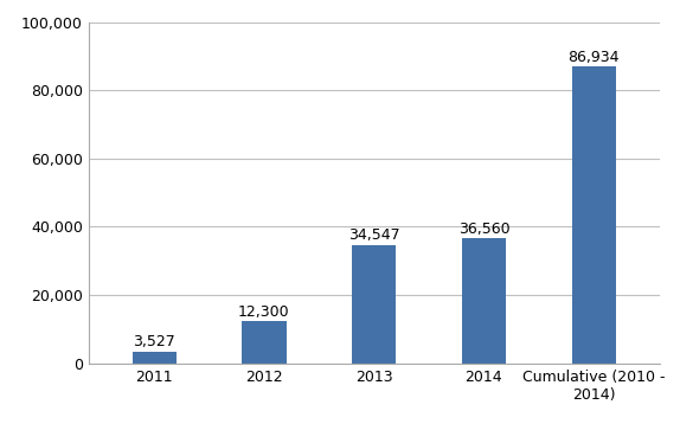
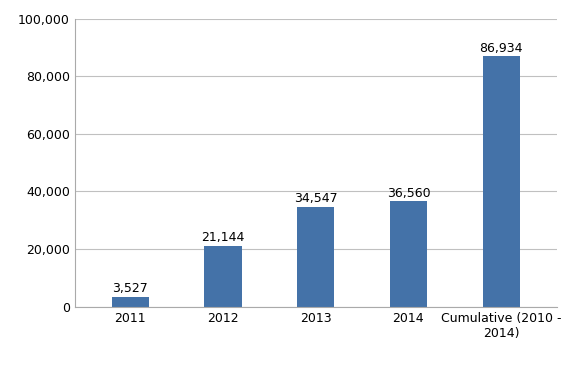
2012: 12,300 -> 21,144
